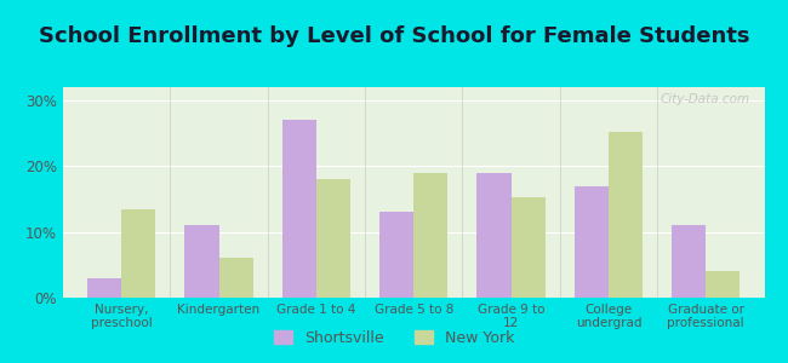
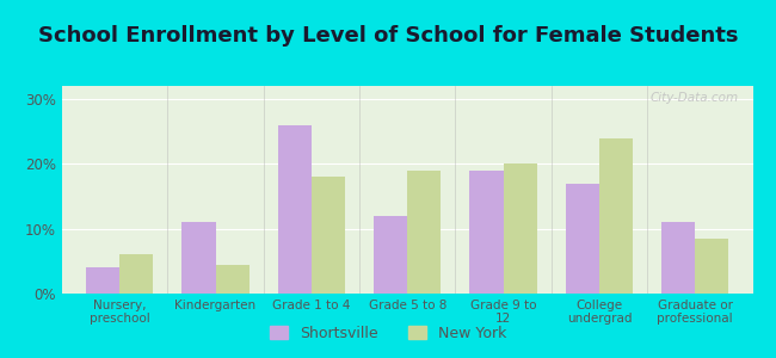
Shortsville/Nursery, preschool: 3% -> 4%
New York/Nursery, preschool: 13.4% -> 6.0%
New York/Kindergarten: 6.0% -> 4.5%
Shortsville/Grade 1 to 4: 27% -> 26%
Shortsville/Grade 5 to 8: 13% -> 12%
New York/Grade 9 to 12: 15.2% -> 20.0%
New York/College undergrad: 25.2% -> 24.0%
New York/Graduate or professional: 4.0% -> 8.5%
